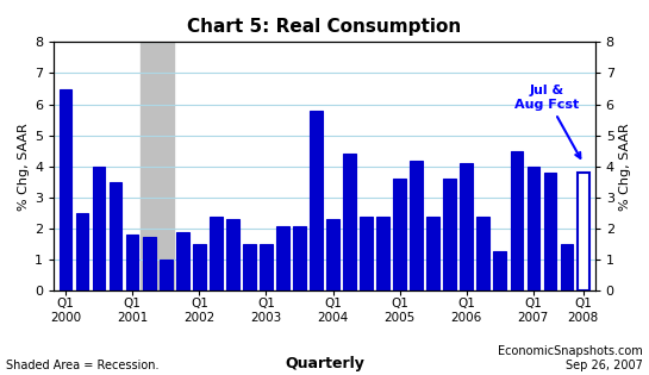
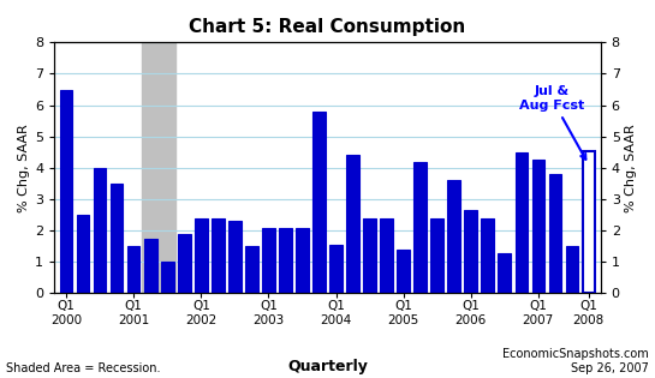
Q1 2001: 1.80 -> 1.50
Q1 2002: 1.50 -> 2.40
Q1 2003: 1.50 -> 2.10
Q1 2004: 2.30 -> 1.55
Q1 2005: 3.60 -> 1.40
Q1 2006: 4.10 -> 2.65
Q1 2007: 4.00 -> 4.25
Q1 2008: 3.80 -> 4.55
